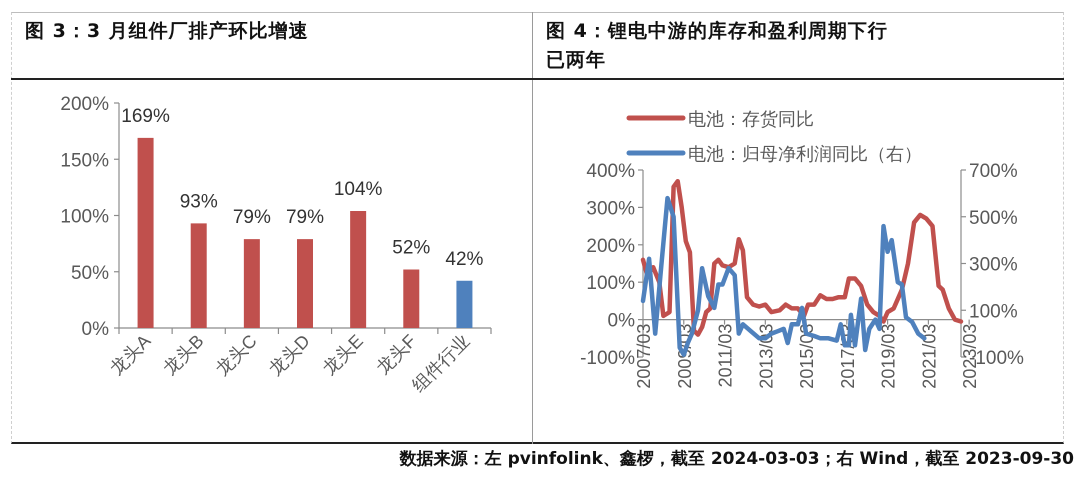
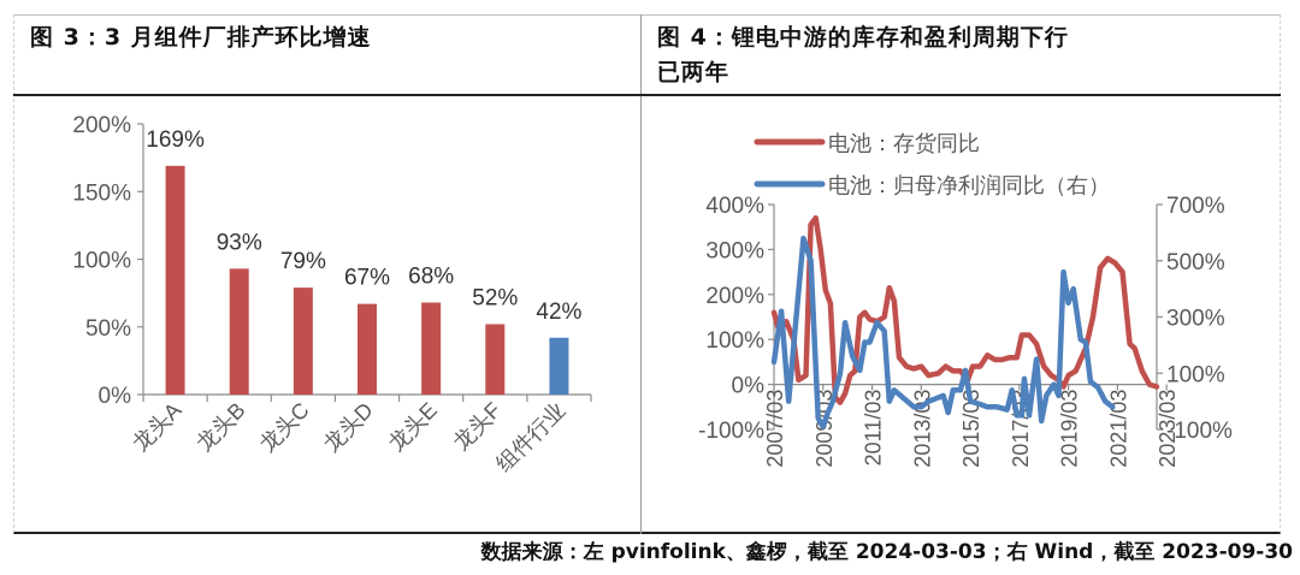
图 3：3 月组件厂排产环比增速/龙头D: 79% -> 67%
图 3：3 月组件厂排产环比增速/龙头E: 104% -> 68%
